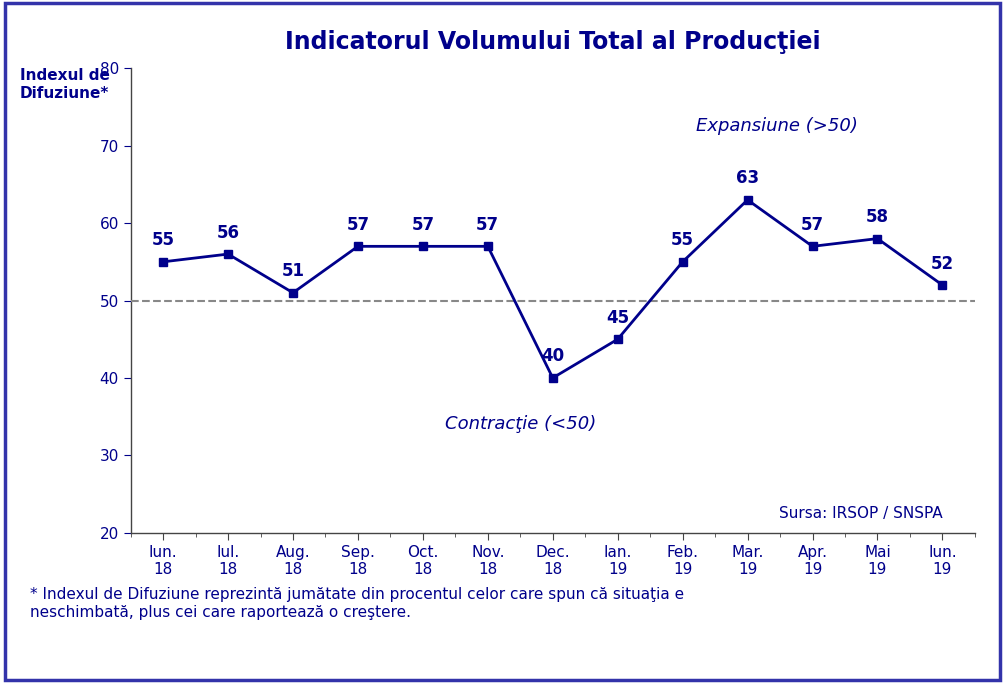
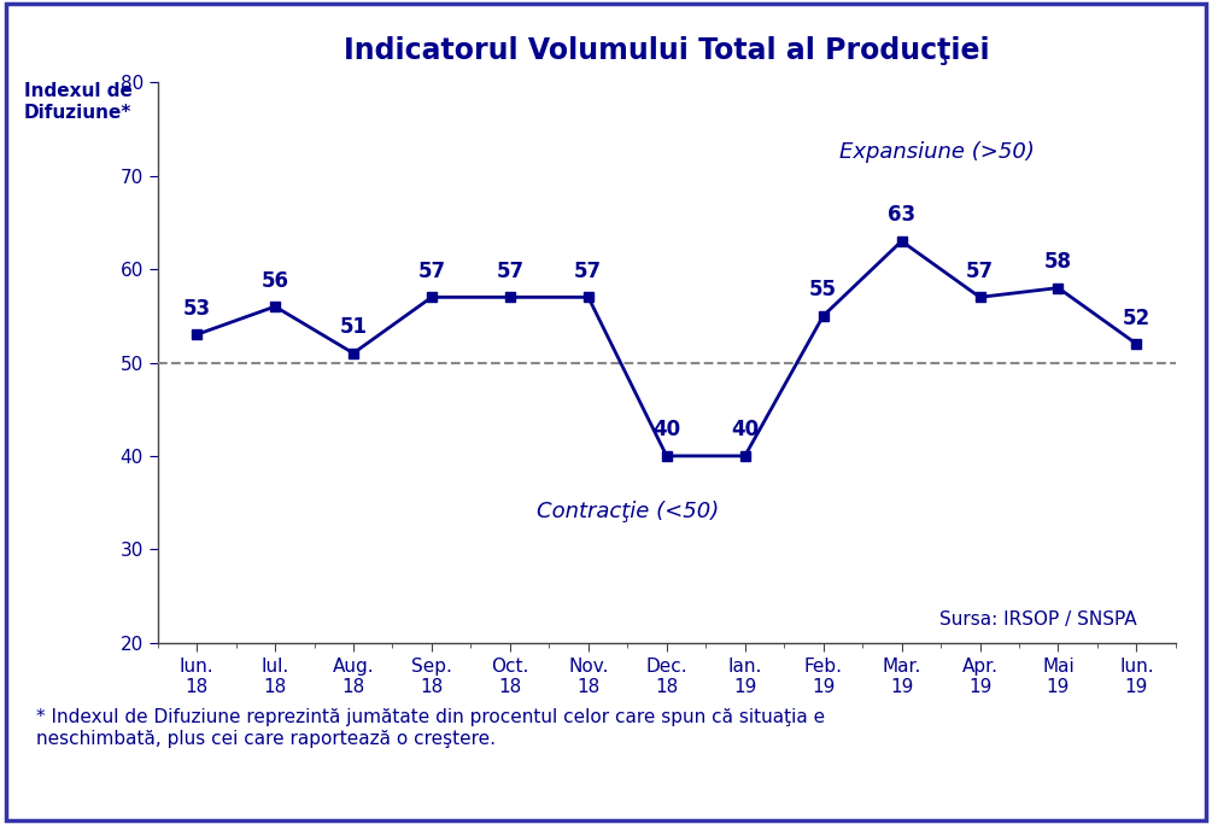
Iun. 18: 55 -> 53
Ian. 19: 45 -> 40
